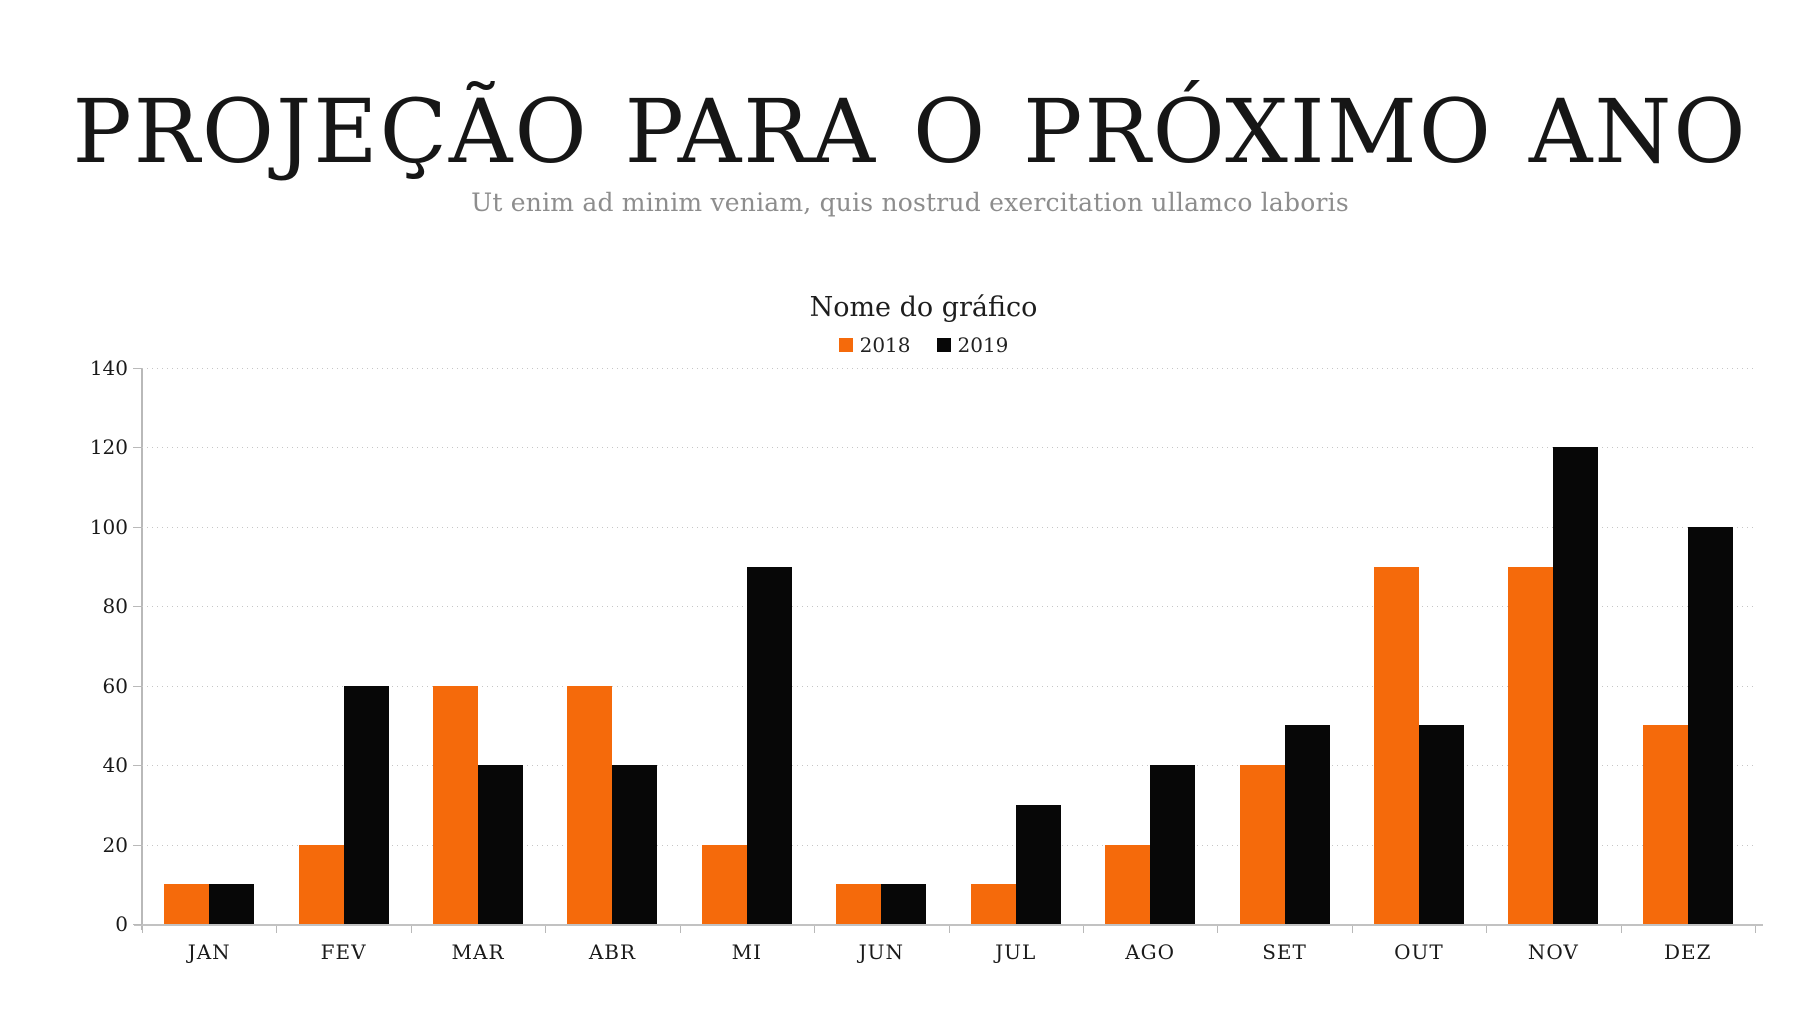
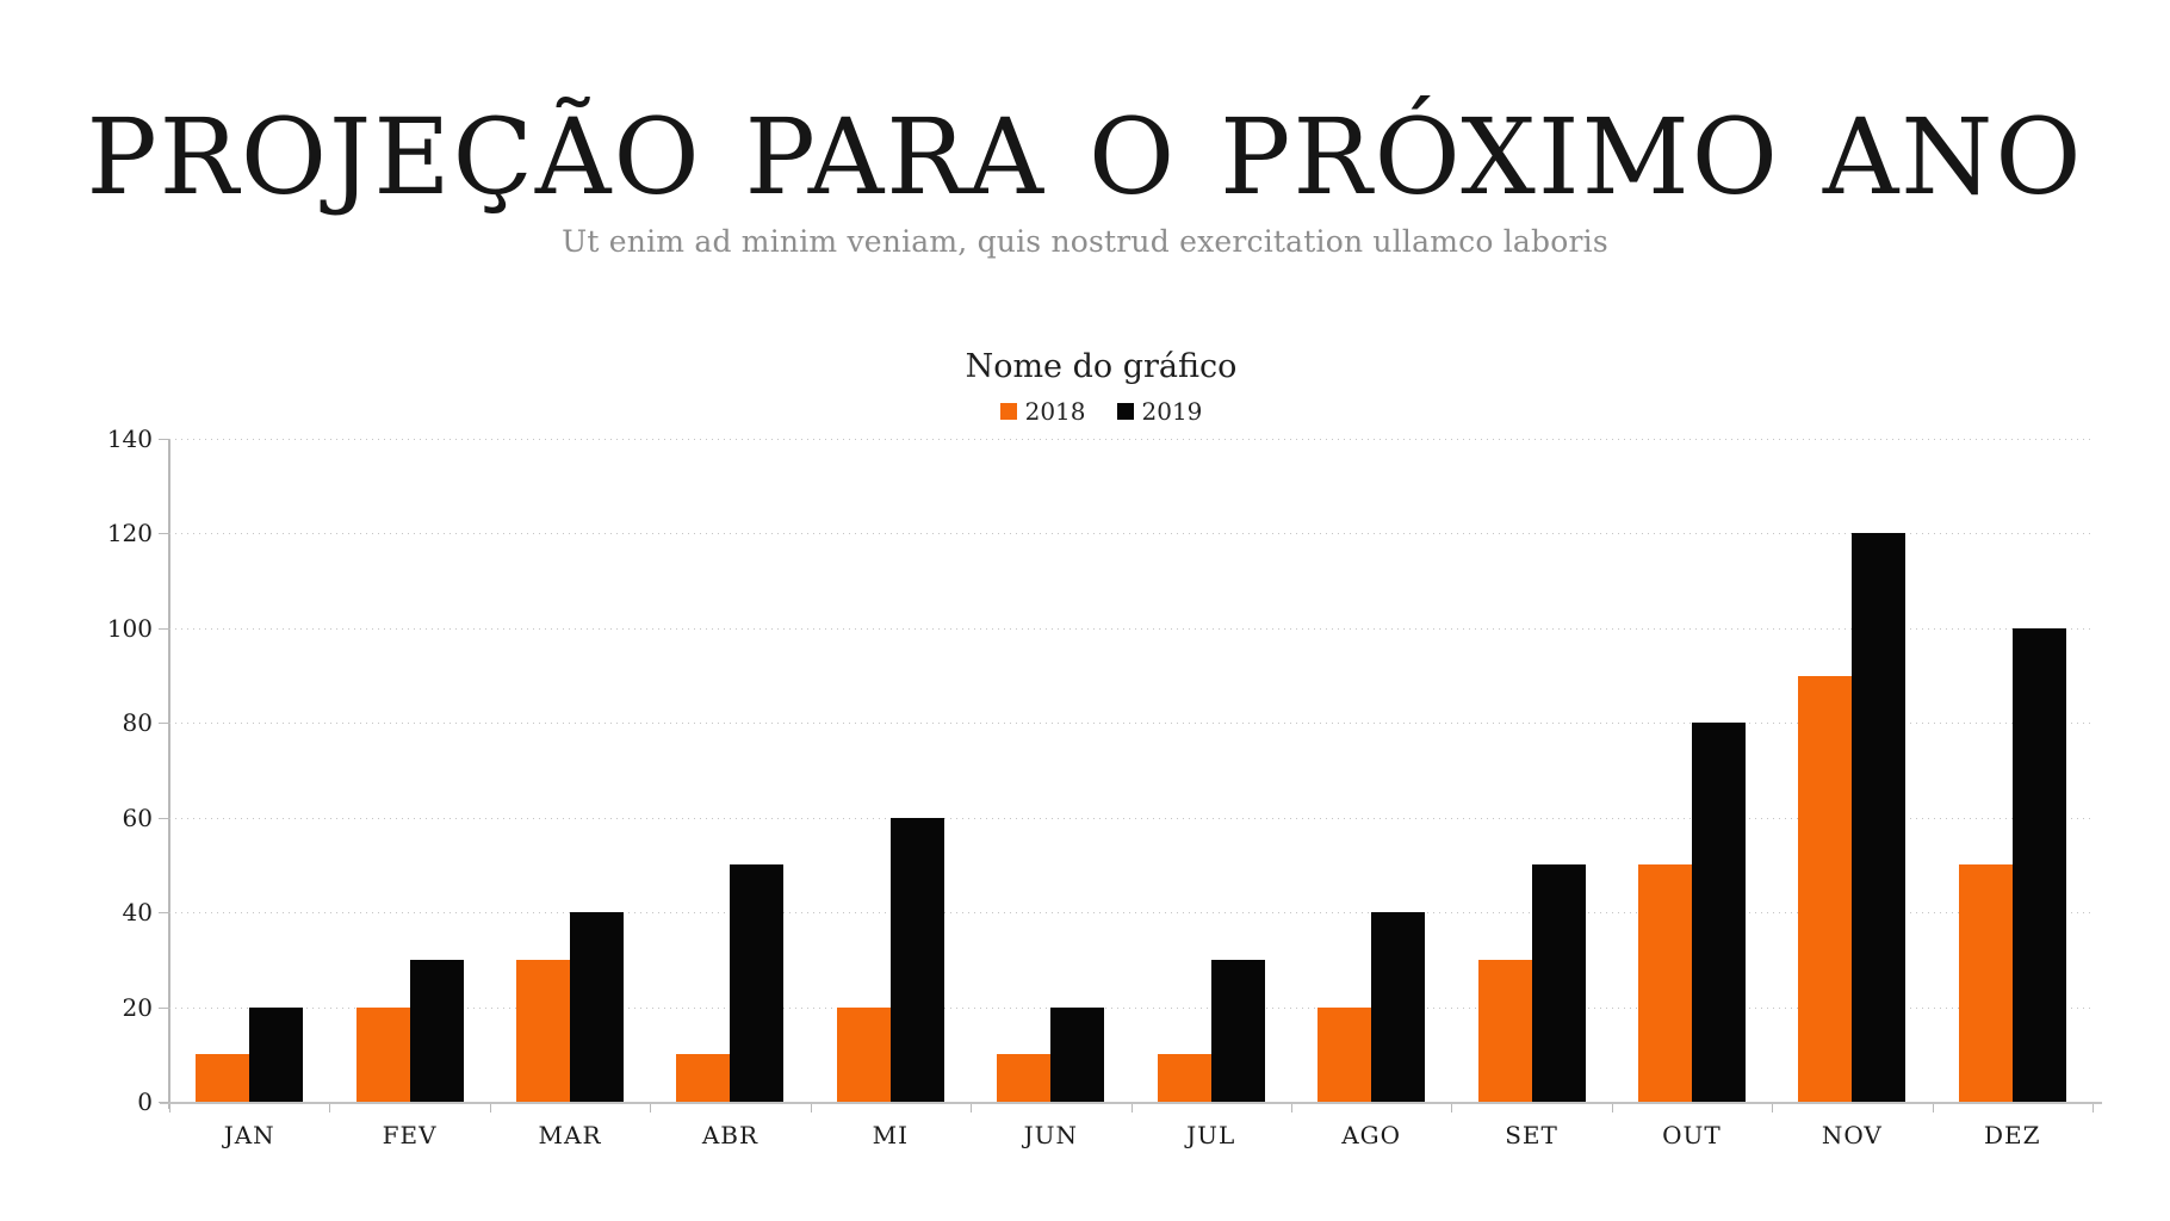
2019/JAN: 10 -> 20
2019/FEV: 60 -> 30
2018/MAR: 60 -> 30
2018/ABR: 60 -> 10
2019/ABR: 40 -> 50
2019/MI: 90 -> 60
2019/JUN: 10 -> 20
2018/SET: 40 -> 30
2018/OUT: 90 -> 50
2019/OUT: 50 -> 80
